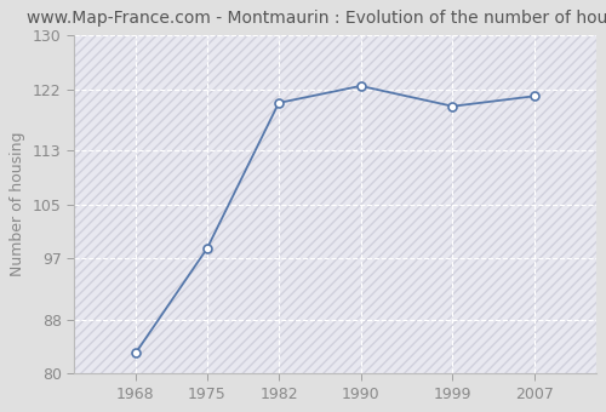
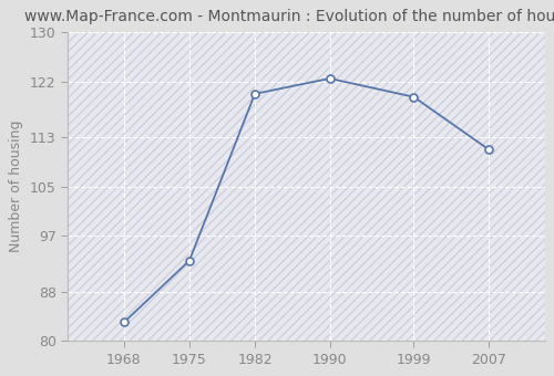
1975: 98.5 -> 93.0
2007: 121.0 -> 111.0
